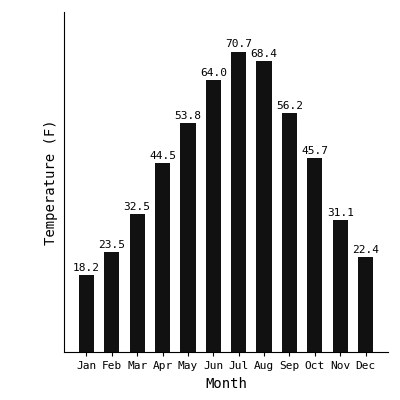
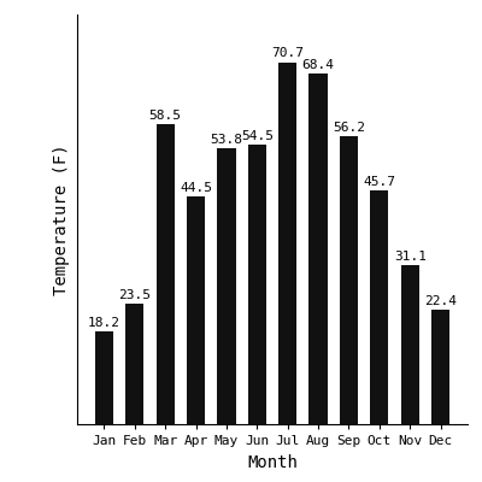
Mar: 32.5 -> 58.5
Jun: 64.0 -> 54.5
